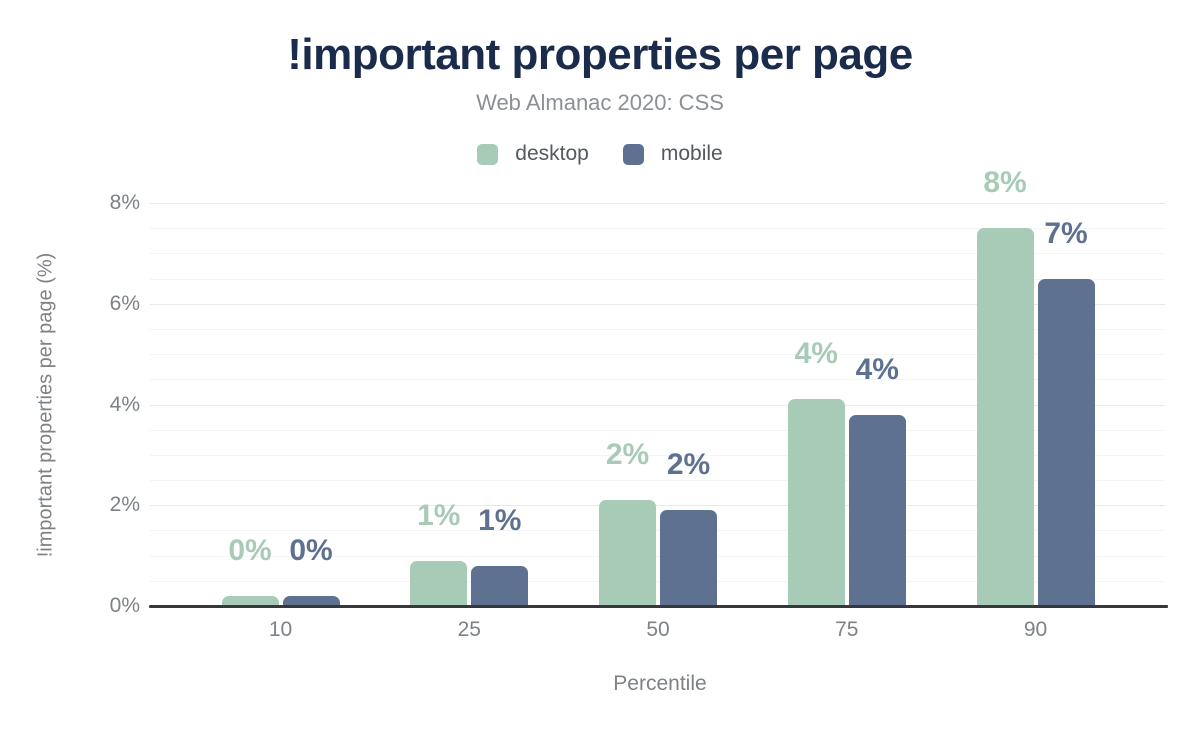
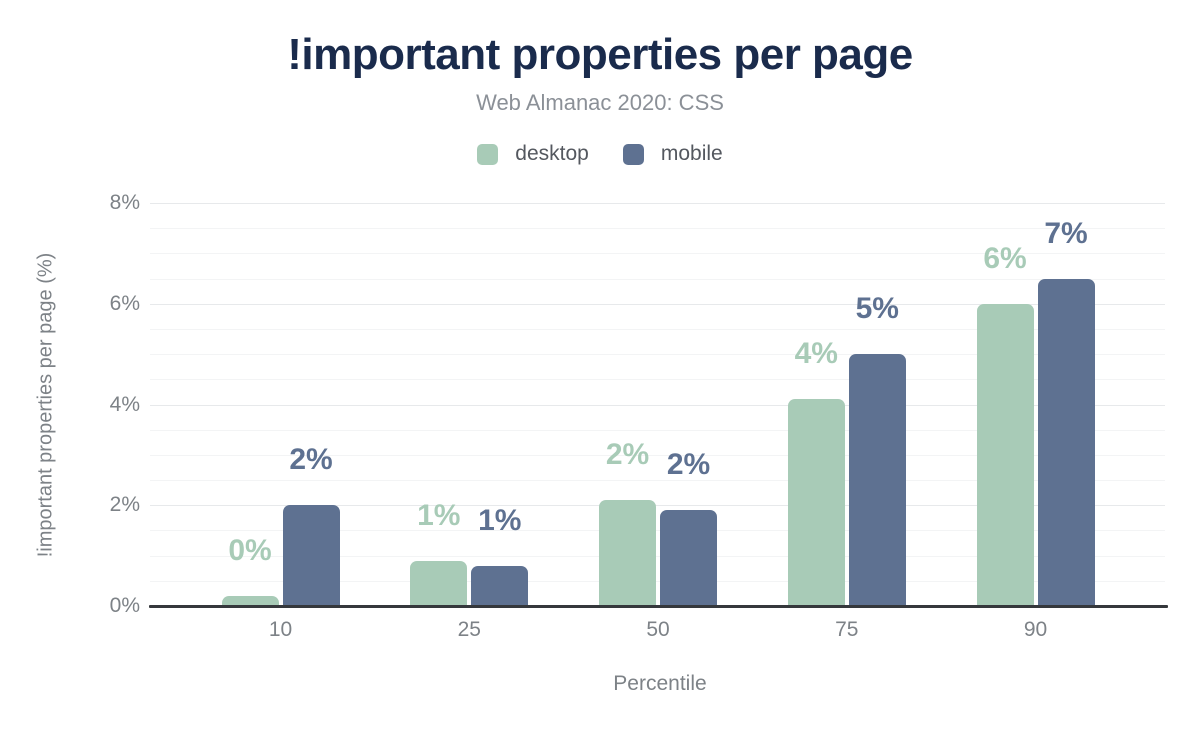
mobile/10: 0% -> 2%
mobile/75: 4% -> 5%
desktop/90: 8% -> 6%
